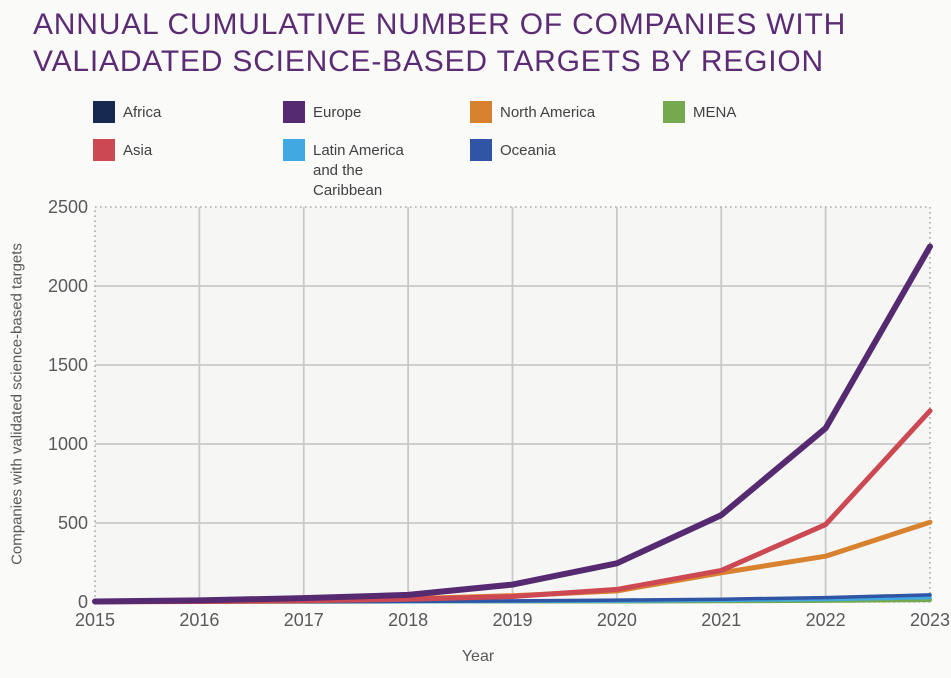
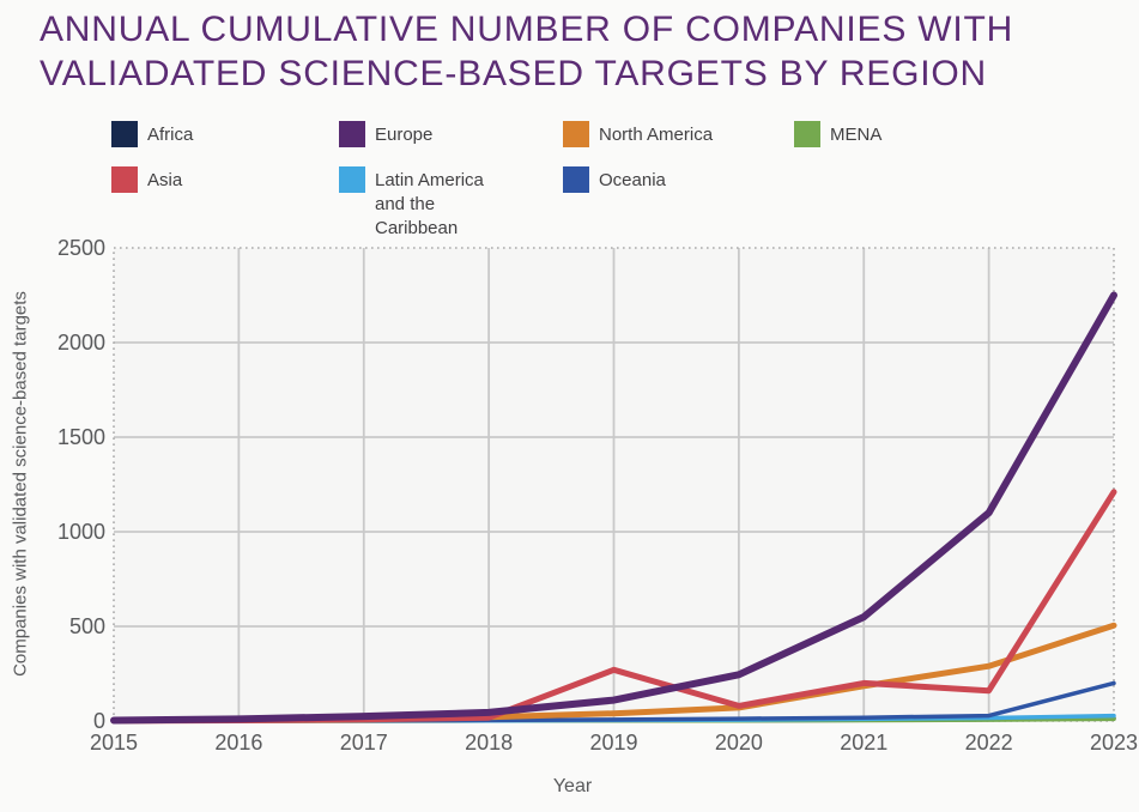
Asia/2019: 40 -> 270
Asia/2022: 490 -> 160
Oceania/2023: 40 -> 200
